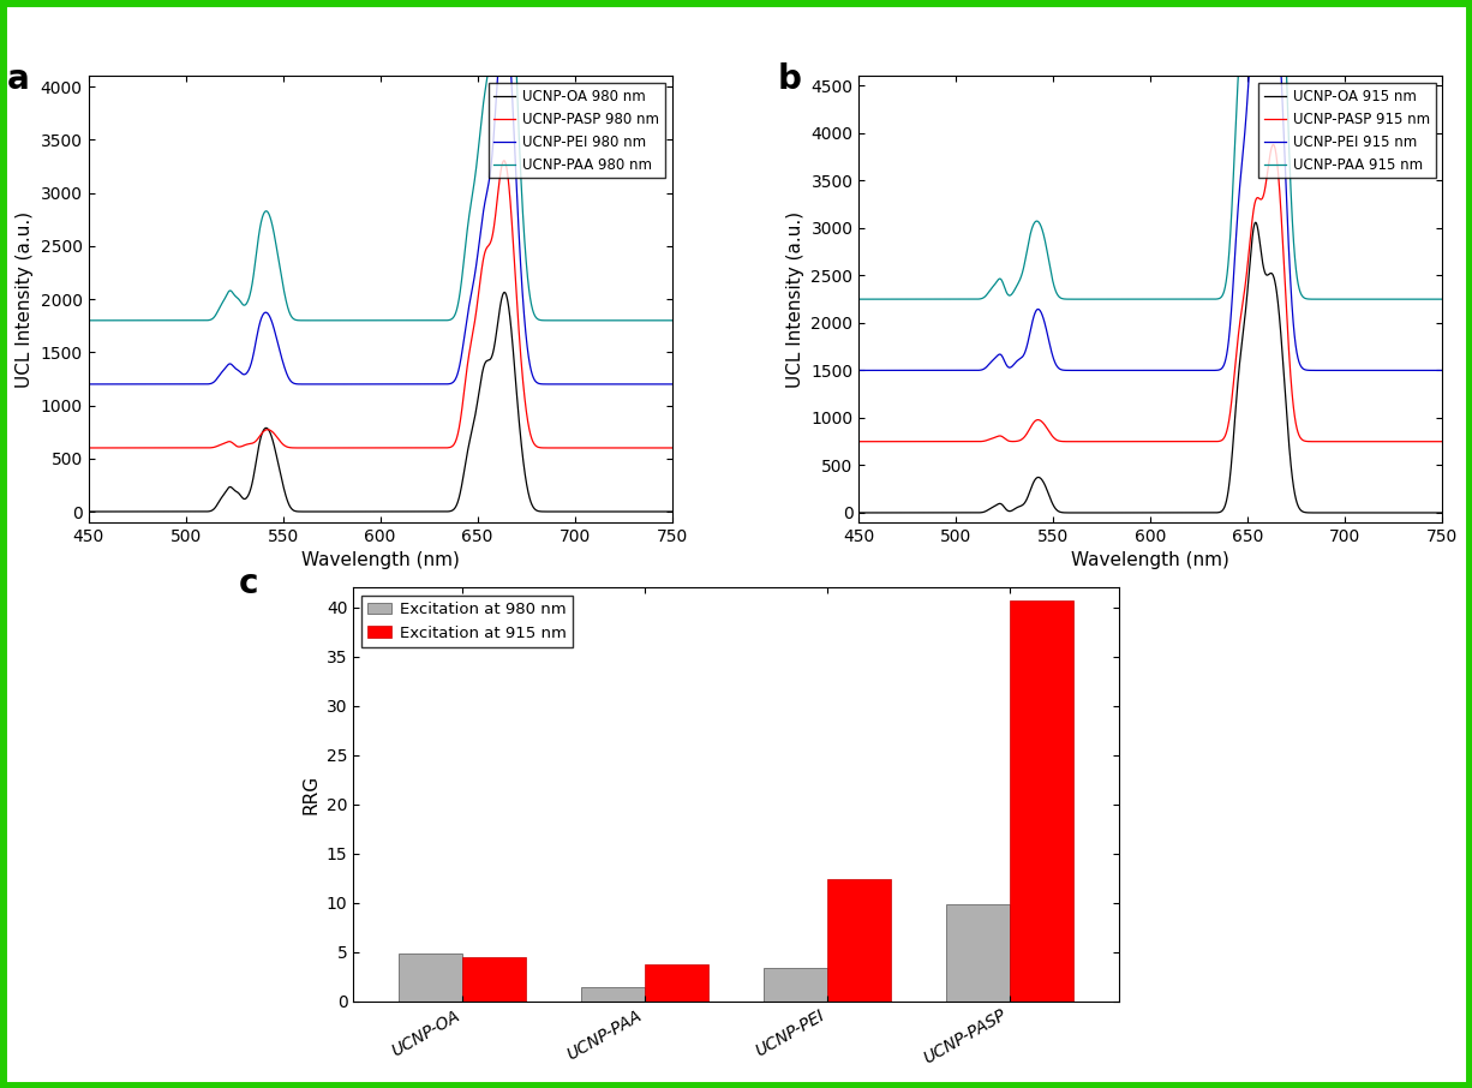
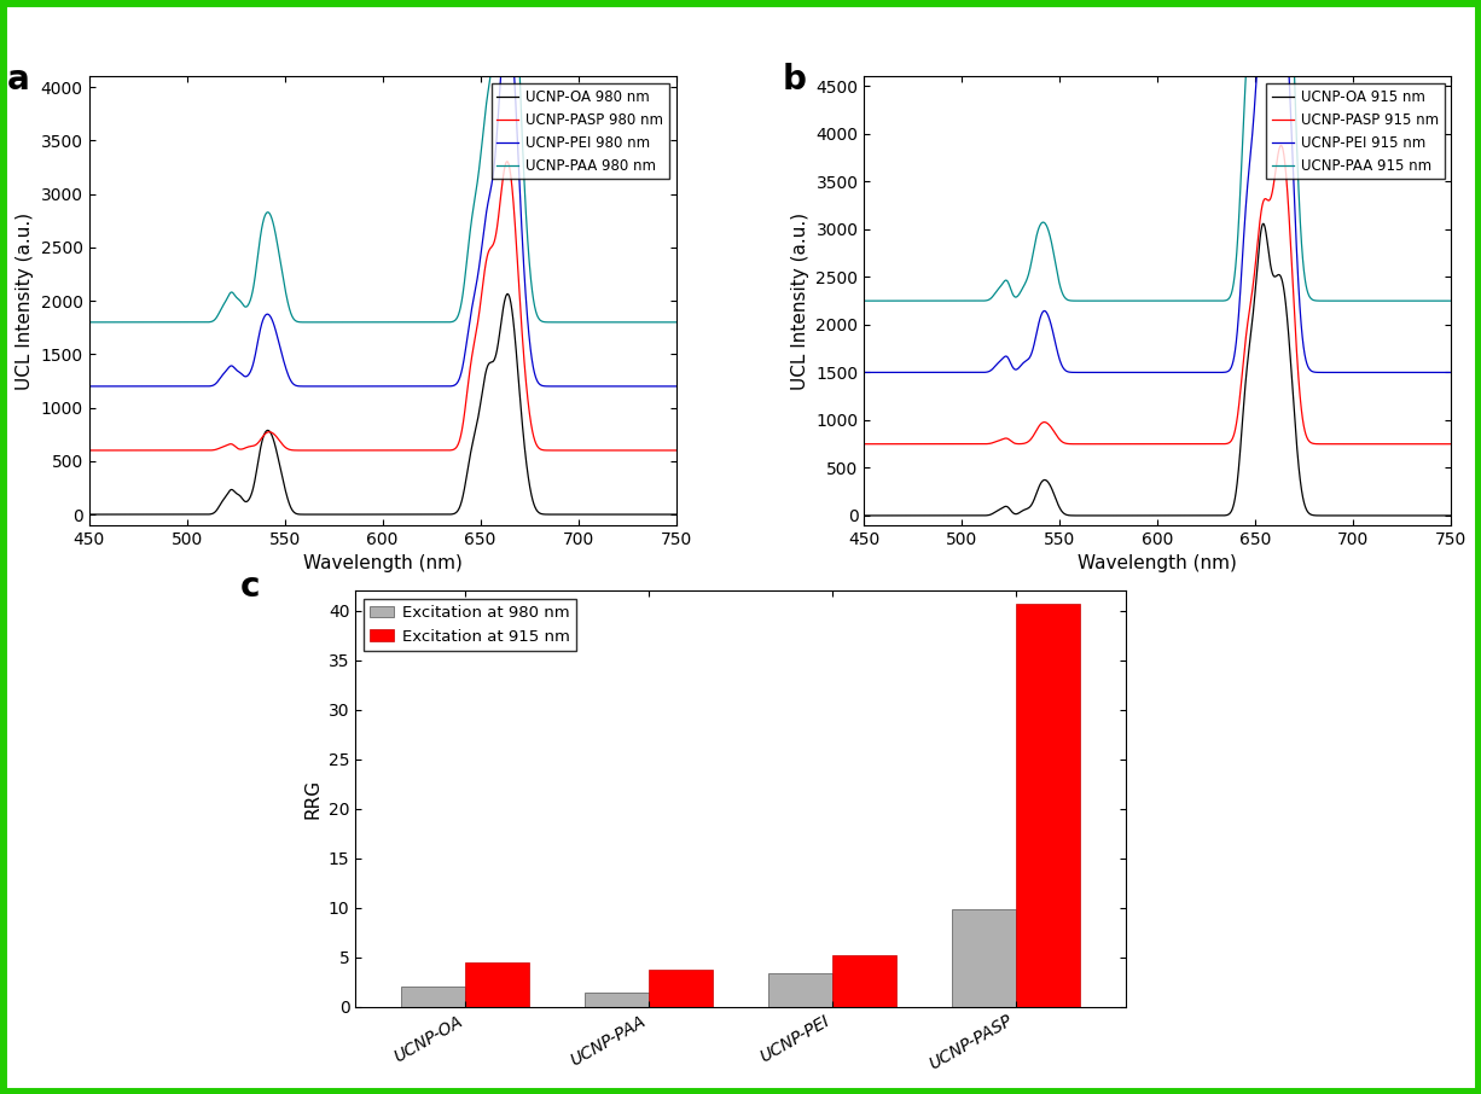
Excitation at 980 nm/UCNP-OA: 4.8 -> 2.0
Excitation at 915 nm/UCNP-PEI: 12.4 -> 5.2
